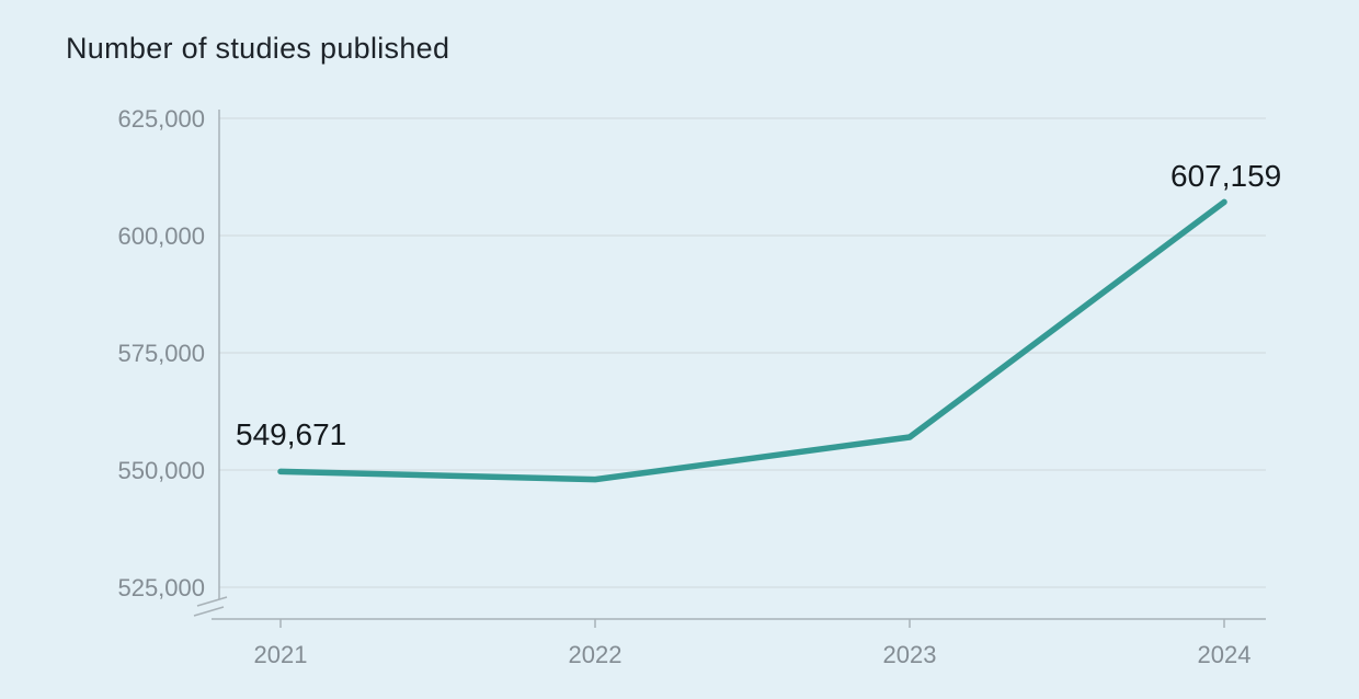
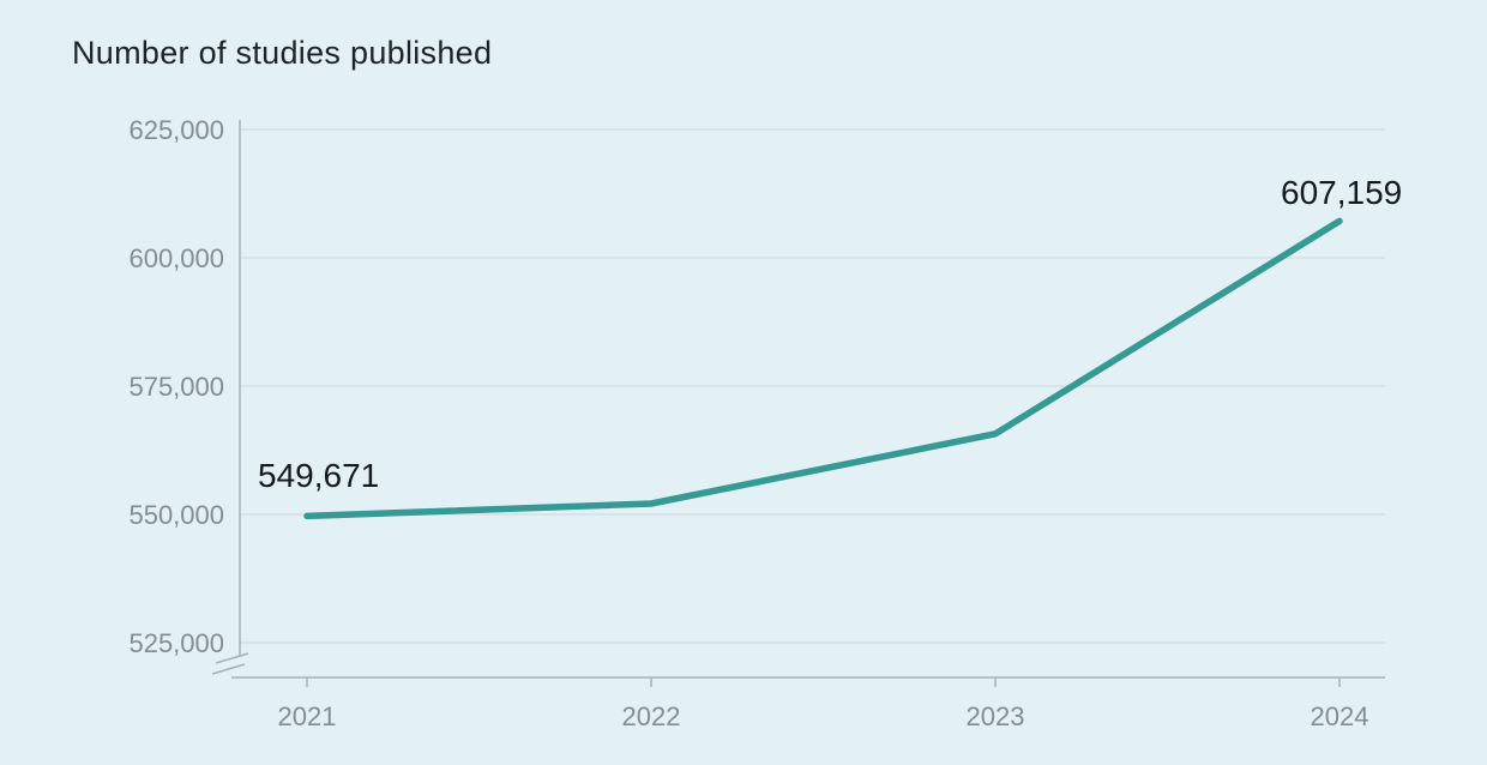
2022: 548000 -> 552000
2023: 557000 -> 566000
